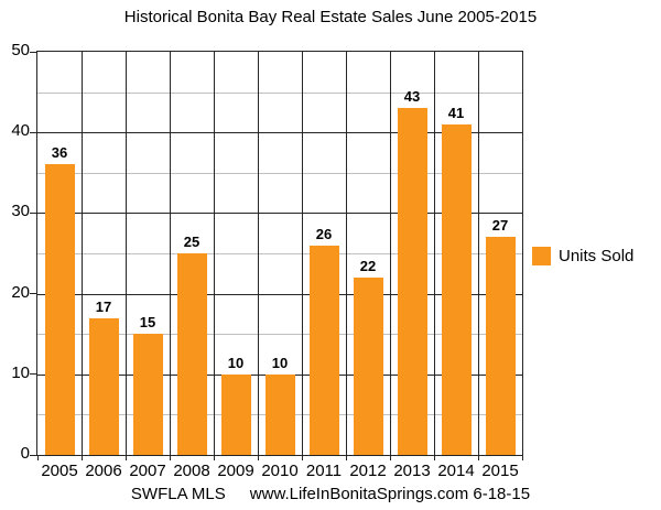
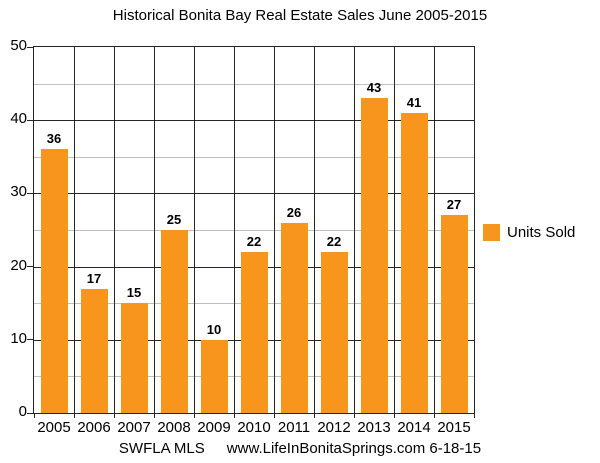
2010: 10 -> 22
